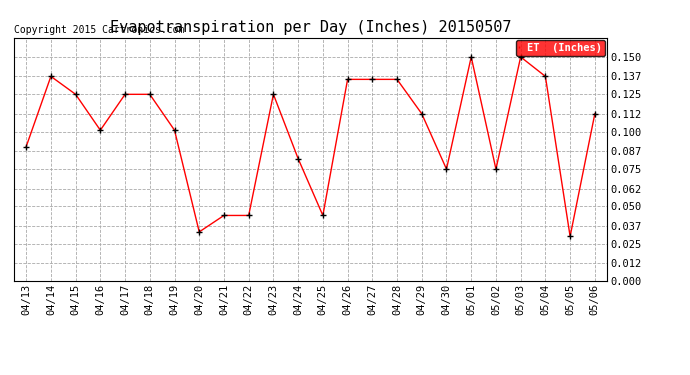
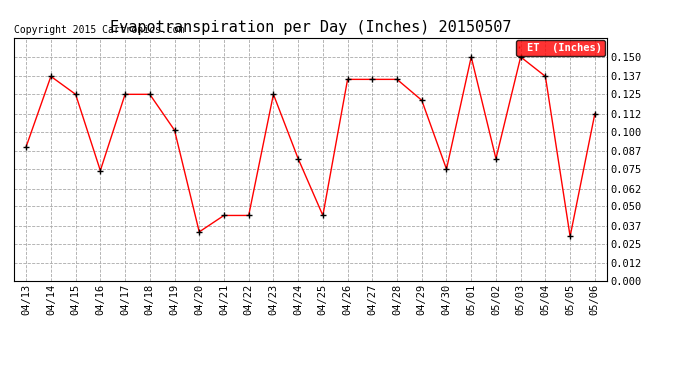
04/16: 0.101 -> 0.074
04/29: 0.112 -> 0.121
05/02: 0.075 -> 0.082
